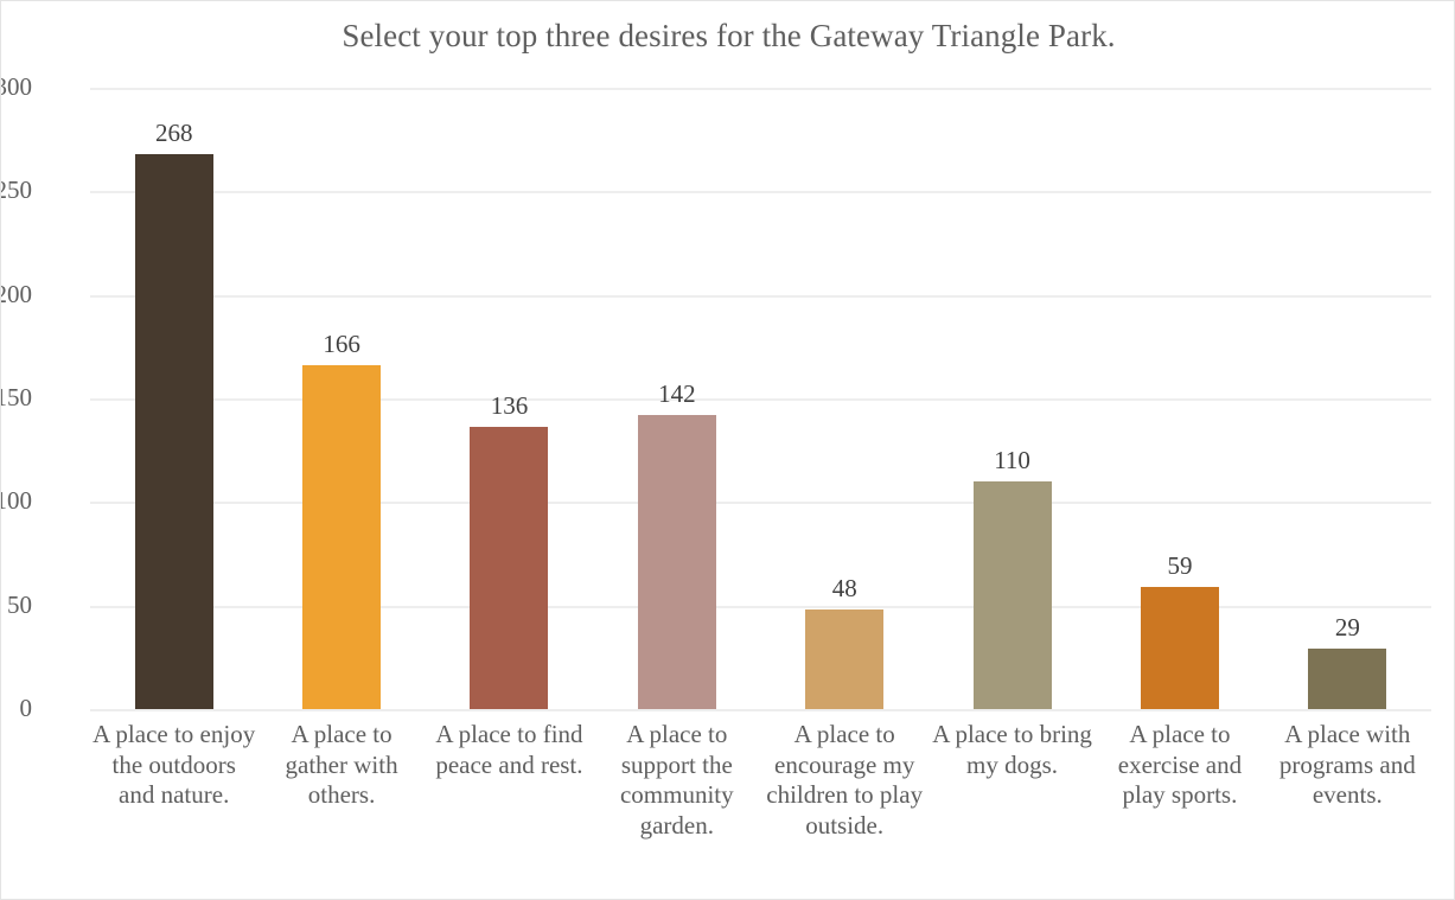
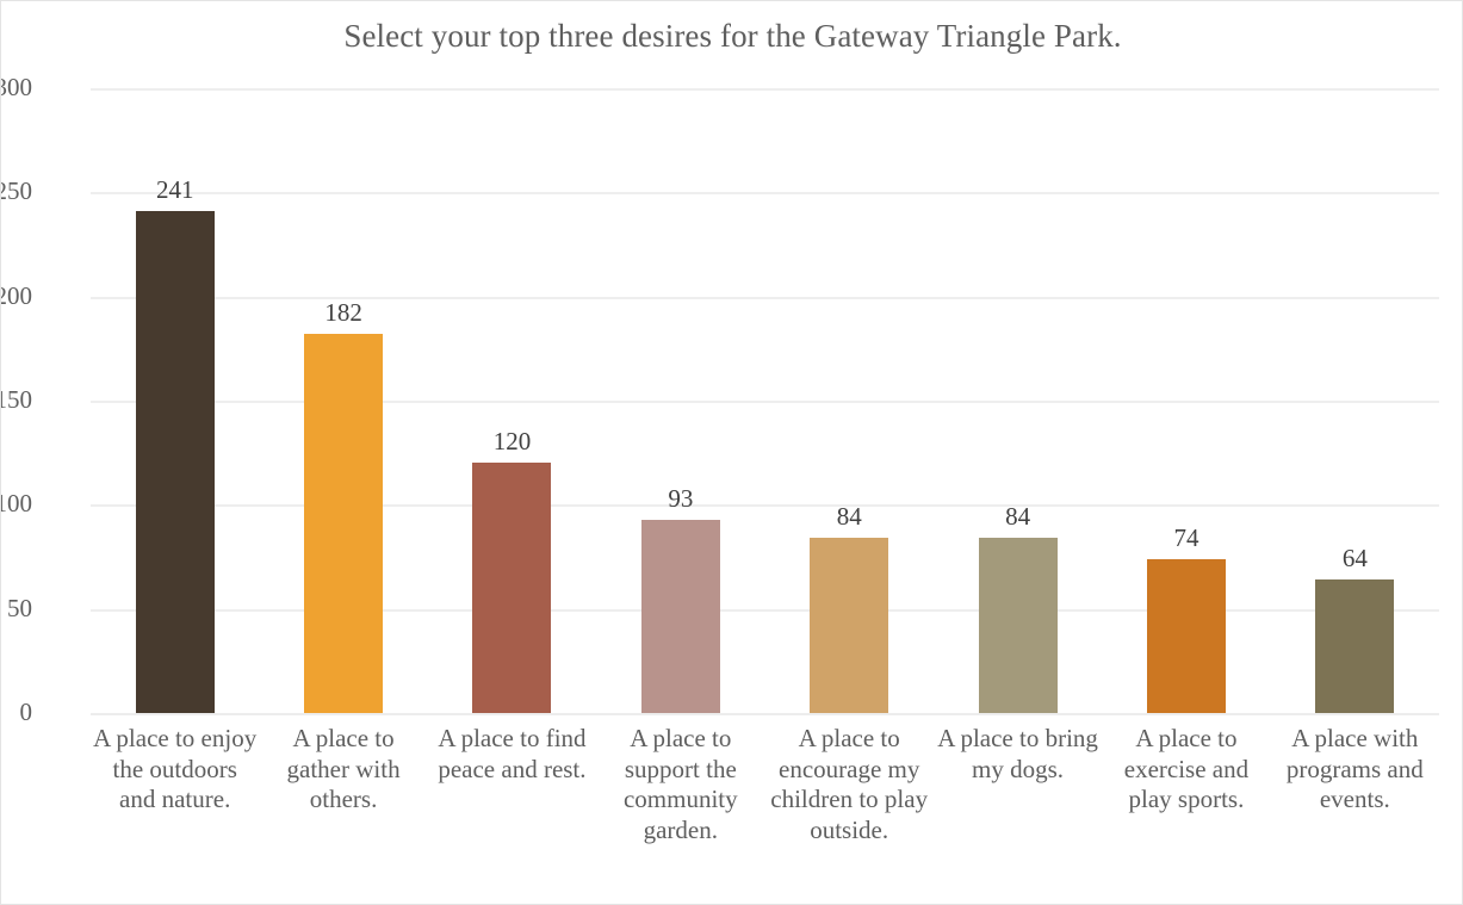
A place to enjoy the outdoors and nature.: 268 -> 241
A place to gather with others.: 166 -> 182
A place to find peace and rest.: 136 -> 120
A place to support the community garden.: 142 -> 93
A place to encourage my children to play outside.: 48 -> 84
A place to bring my dogs.: 110 -> 84
A place to exercise and play sports.: 59 -> 74
A place with programs and events.: 29 -> 64
